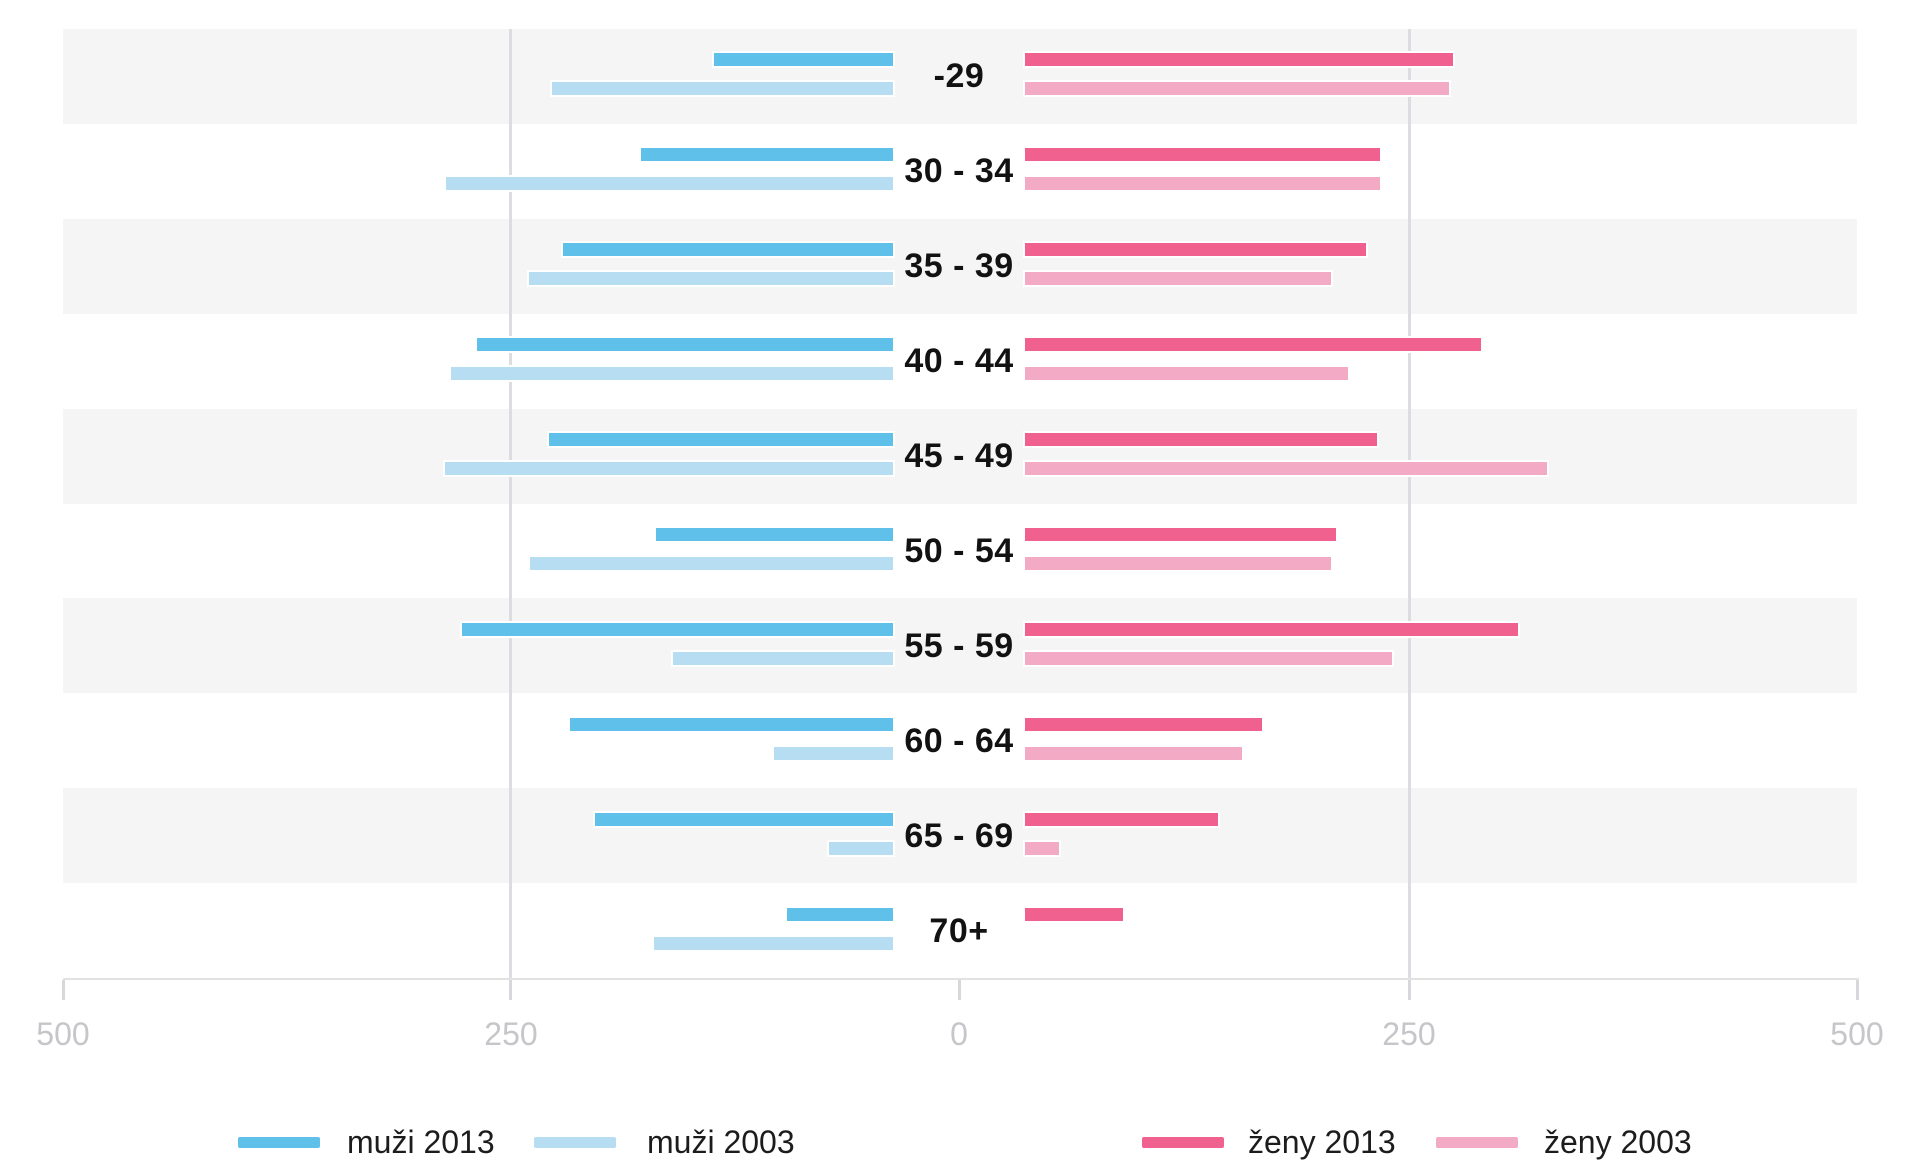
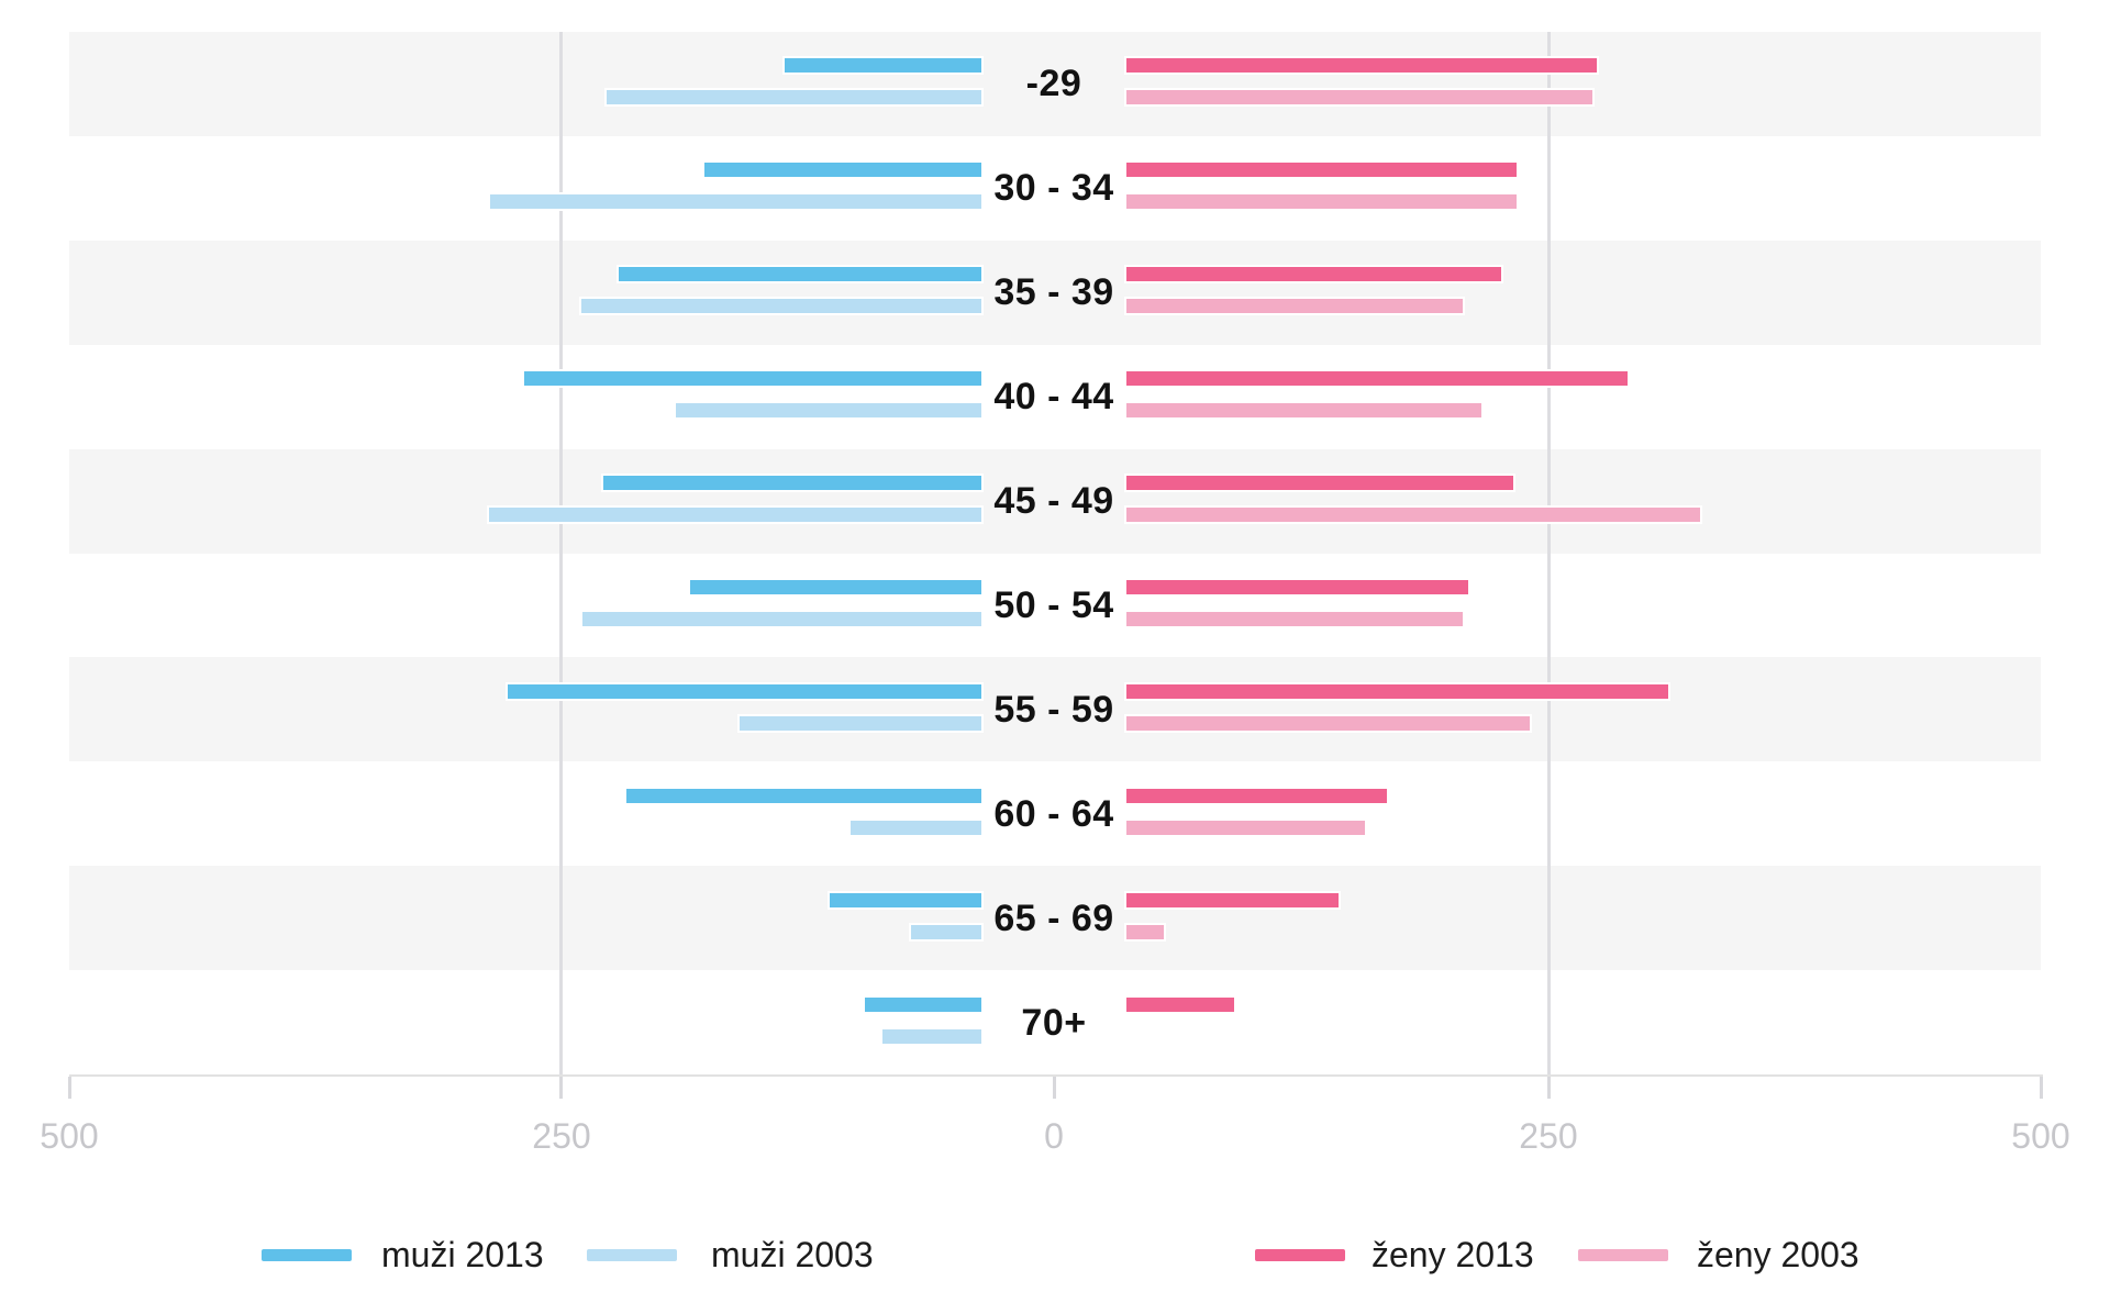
muži 2003/40 - 44: 289 -> 182
muži 2013/50 - 54: 155 -> 173
muži 2013/65 - 69: 195 -> 90
muži 2003/70+: 156 -> 59
